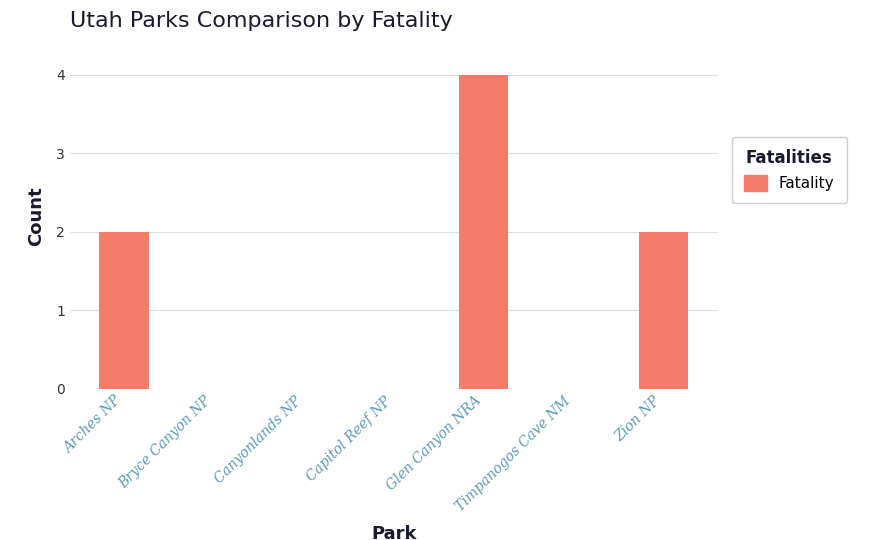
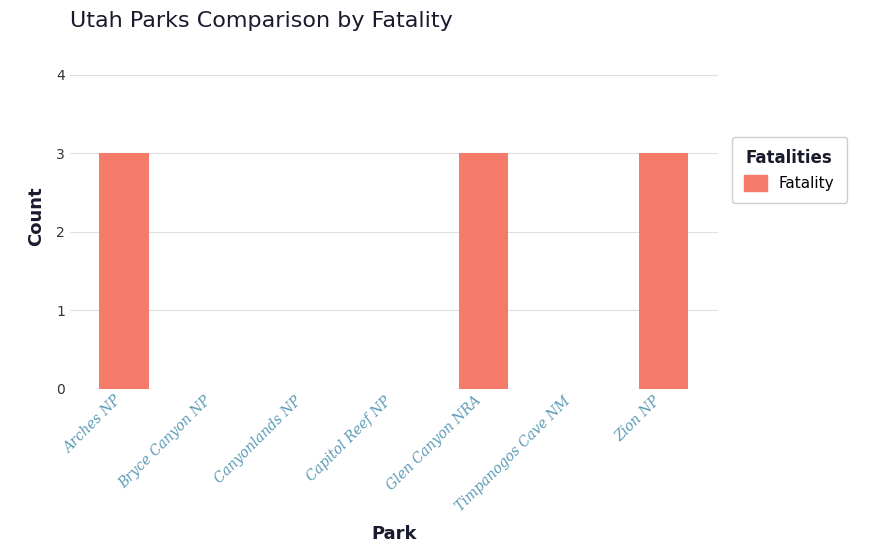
Arches NP: 2 -> 3
Glen Canyon NRA: 4 -> 3
Zion NP: 2 -> 3
